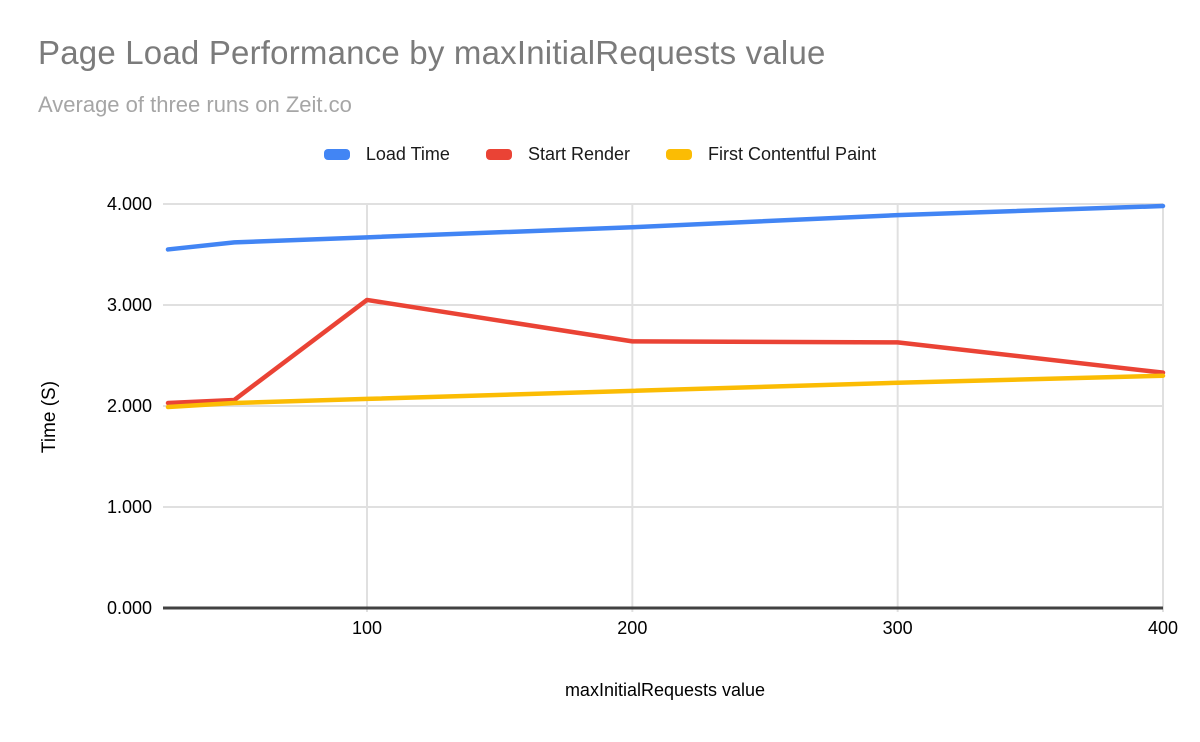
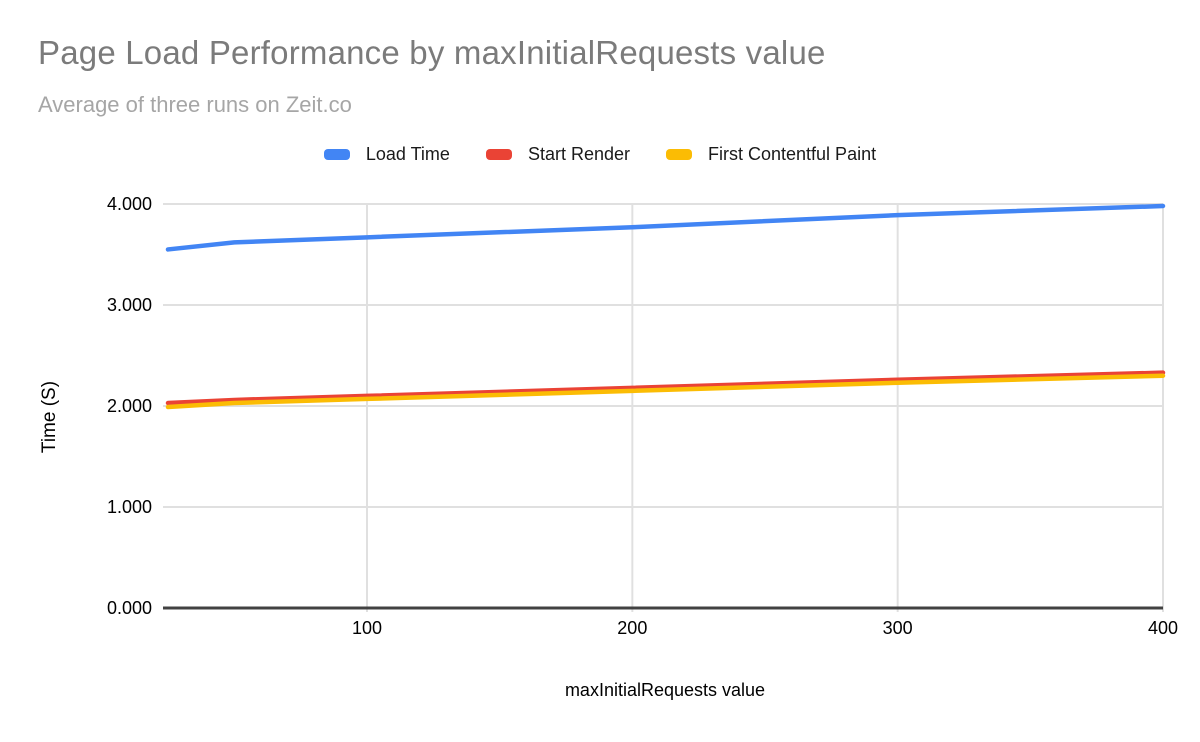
Start Render/100: 3.05 -> 2.10
Start Render/200: 2.64 -> 2.18
Start Render/300: 2.63 -> 2.26
